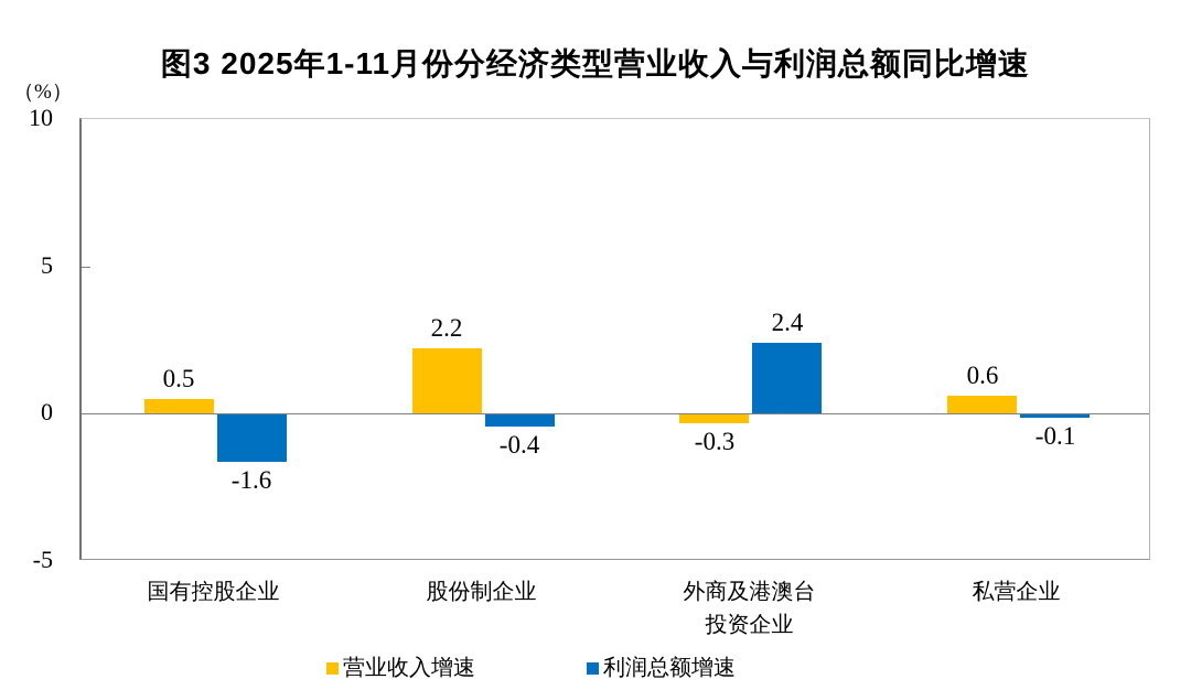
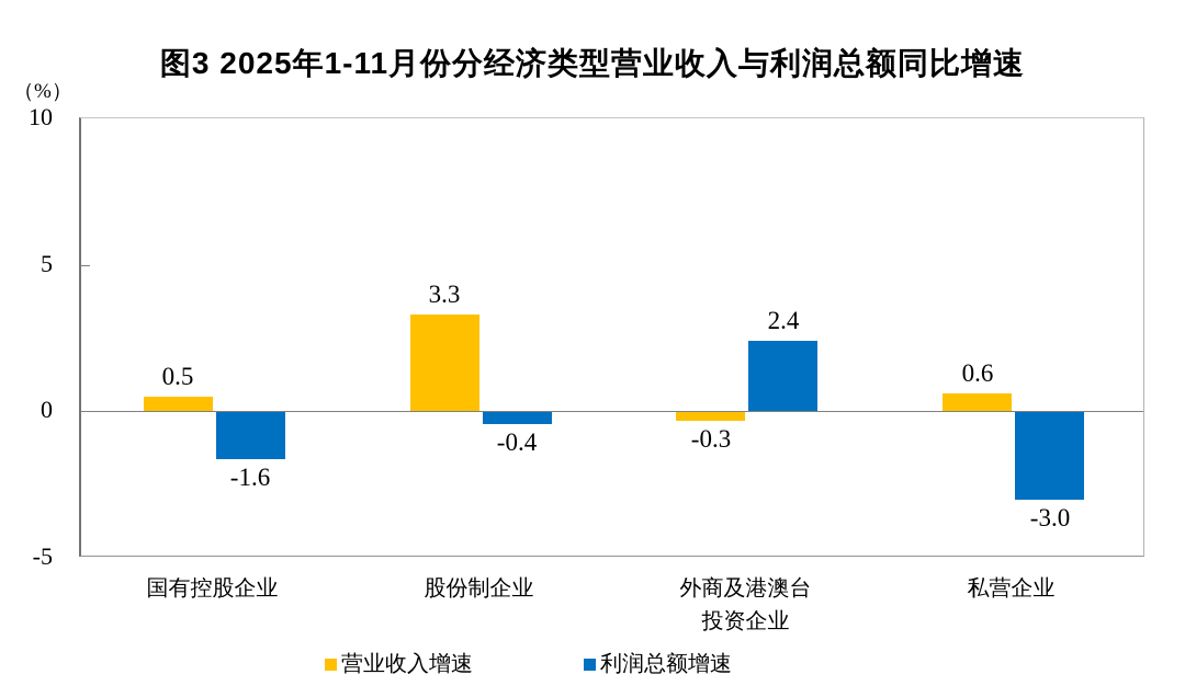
营业收入增速/股份制企业: 2.2 -> 3.3
利润总额增速/私营企业: -0.1 -> -3.0
